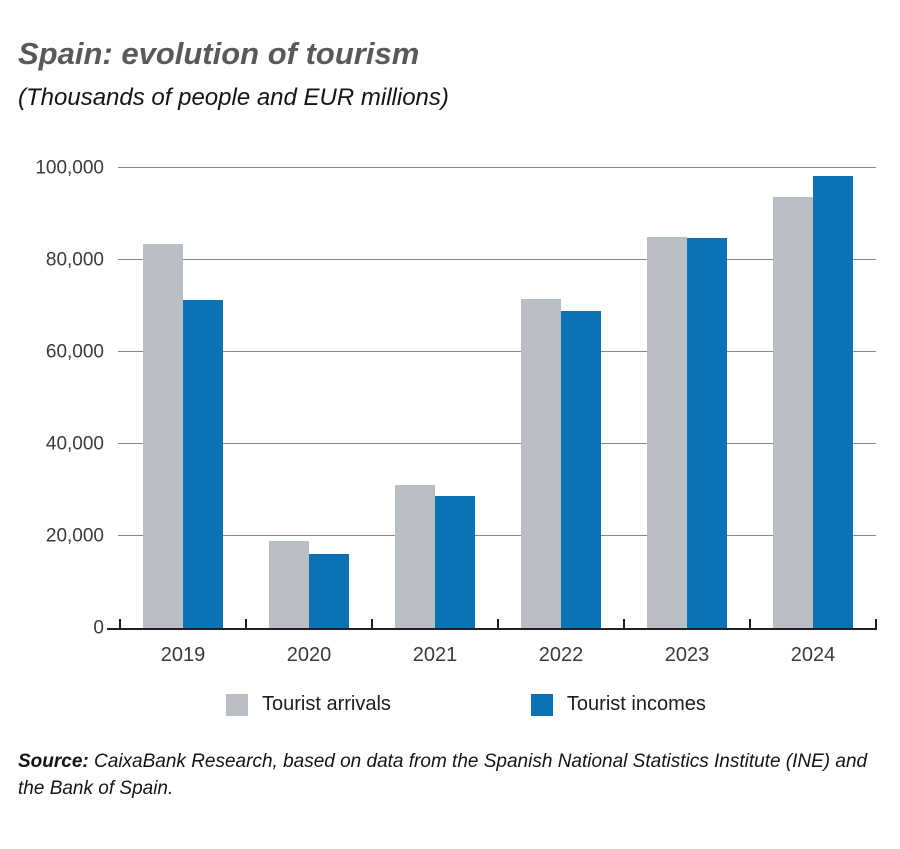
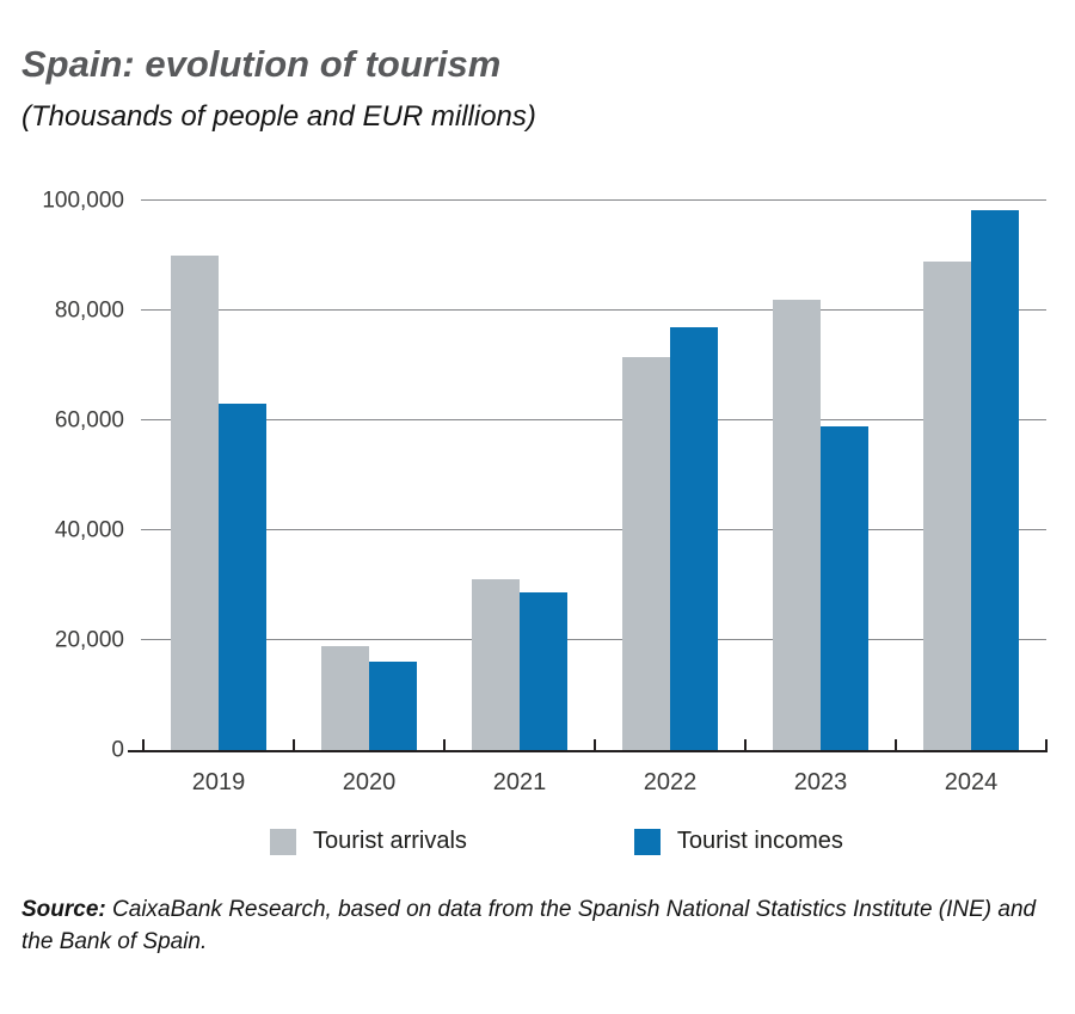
Tourist arrivals/2019: 84000 -> 90000
Tourist incomes/2019: 71000 -> 63000
Tourist incomes/2022: 69000 -> 77000
Tourist arrivals/2023: 85000 -> 82000
Tourist incomes/2023: 85000 -> 59000
Tourist arrivals/2024: 94000 -> 89000
